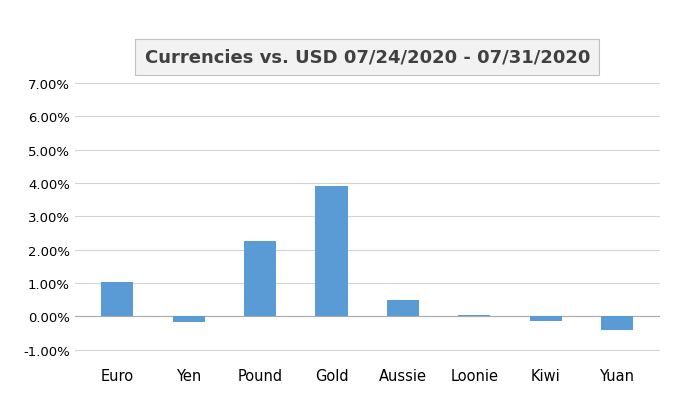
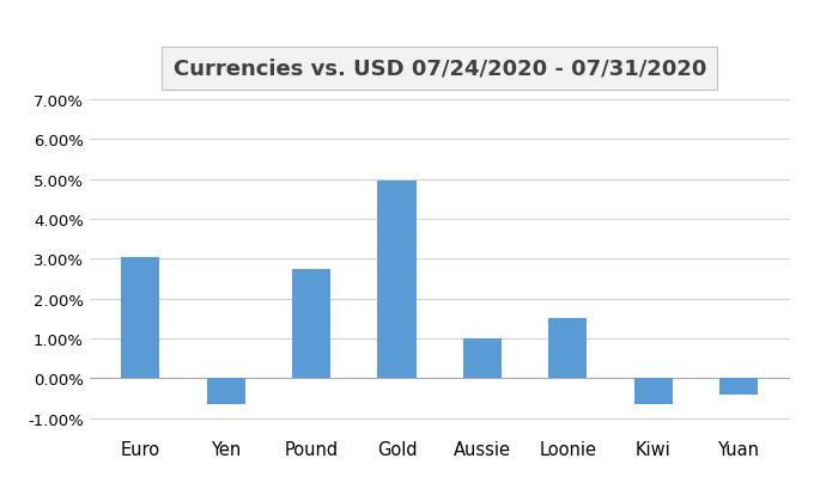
Euro: 1.03% -> 3.05%
Yen: -0.17% -> -0.65%
Pound: 2.25% -> 2.75%
Gold: 3.90% -> 4.95%
Aussie: 0.50% -> 1.00%
Loonie: 0.04% -> 1.50%
Kiwi: -0.15% -> -0.65%
